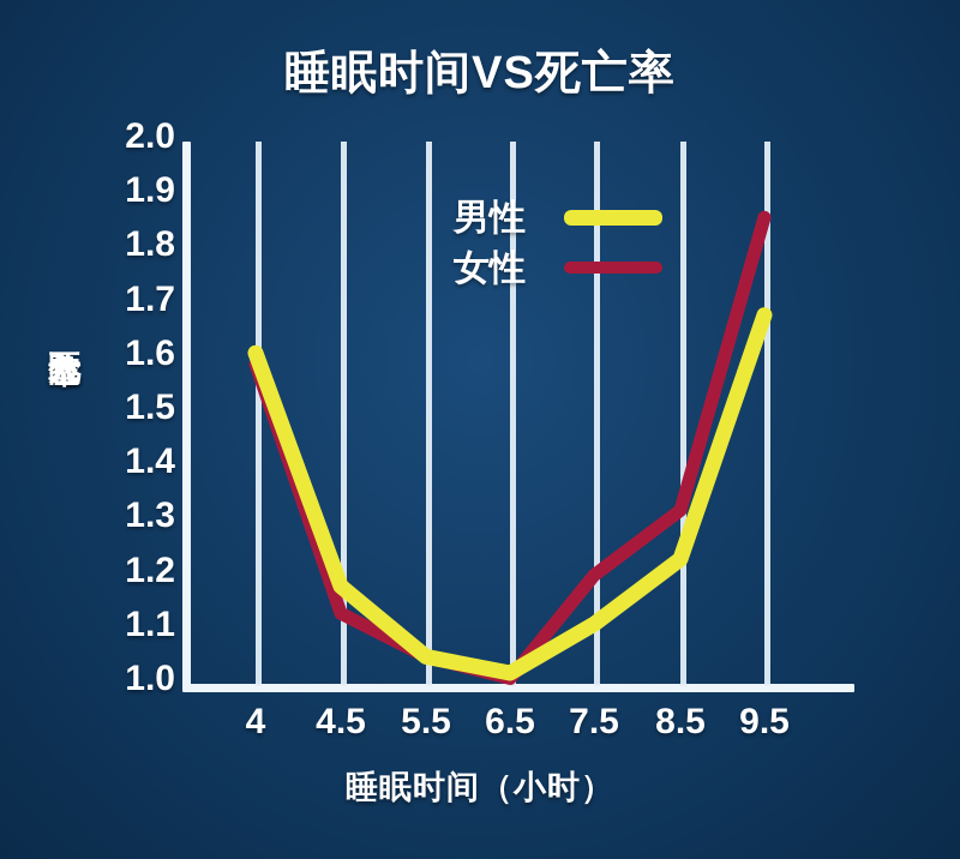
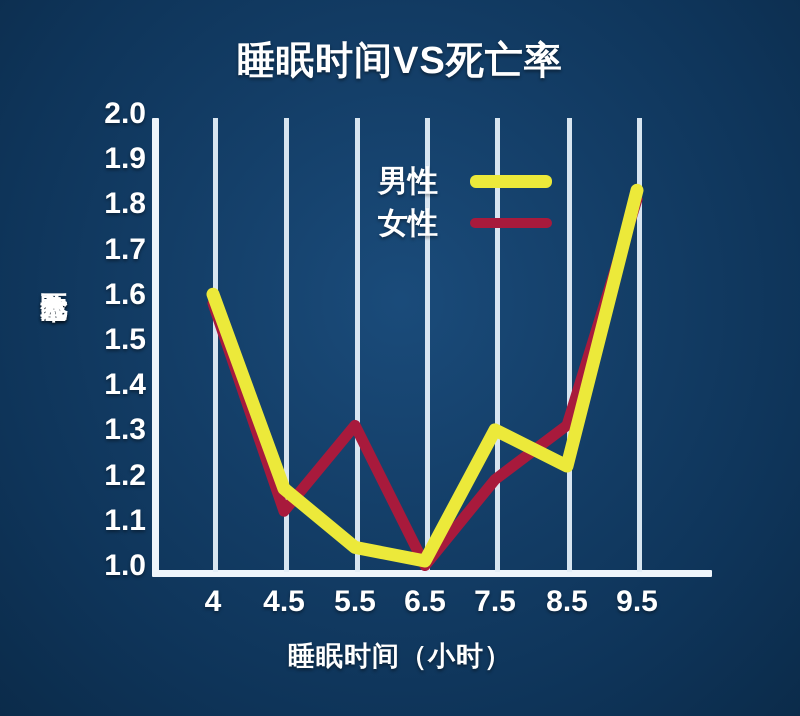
女性/5.5: 1.05 -> 1.32
男性/7.5: 1.11 -> 1.31
男性/9.5: 1.68 -> 1.84
女性/9.5: 1.86 -> 1.82
